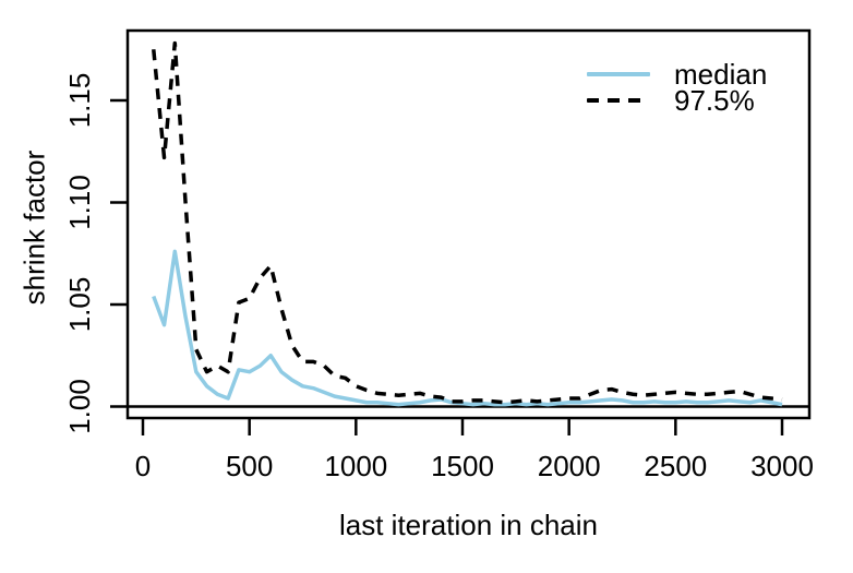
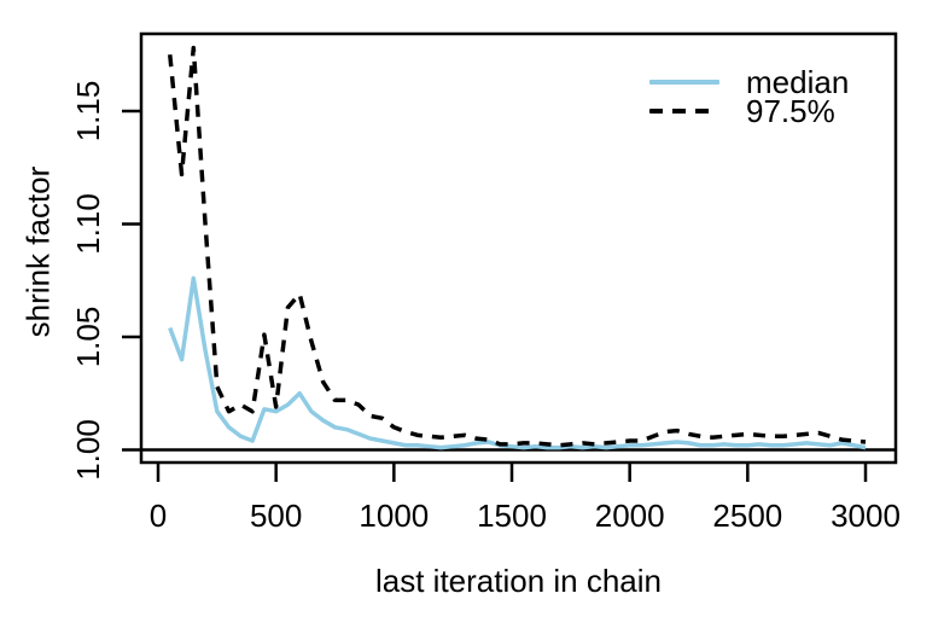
97.5%/500: 1.053 -> 1.019
